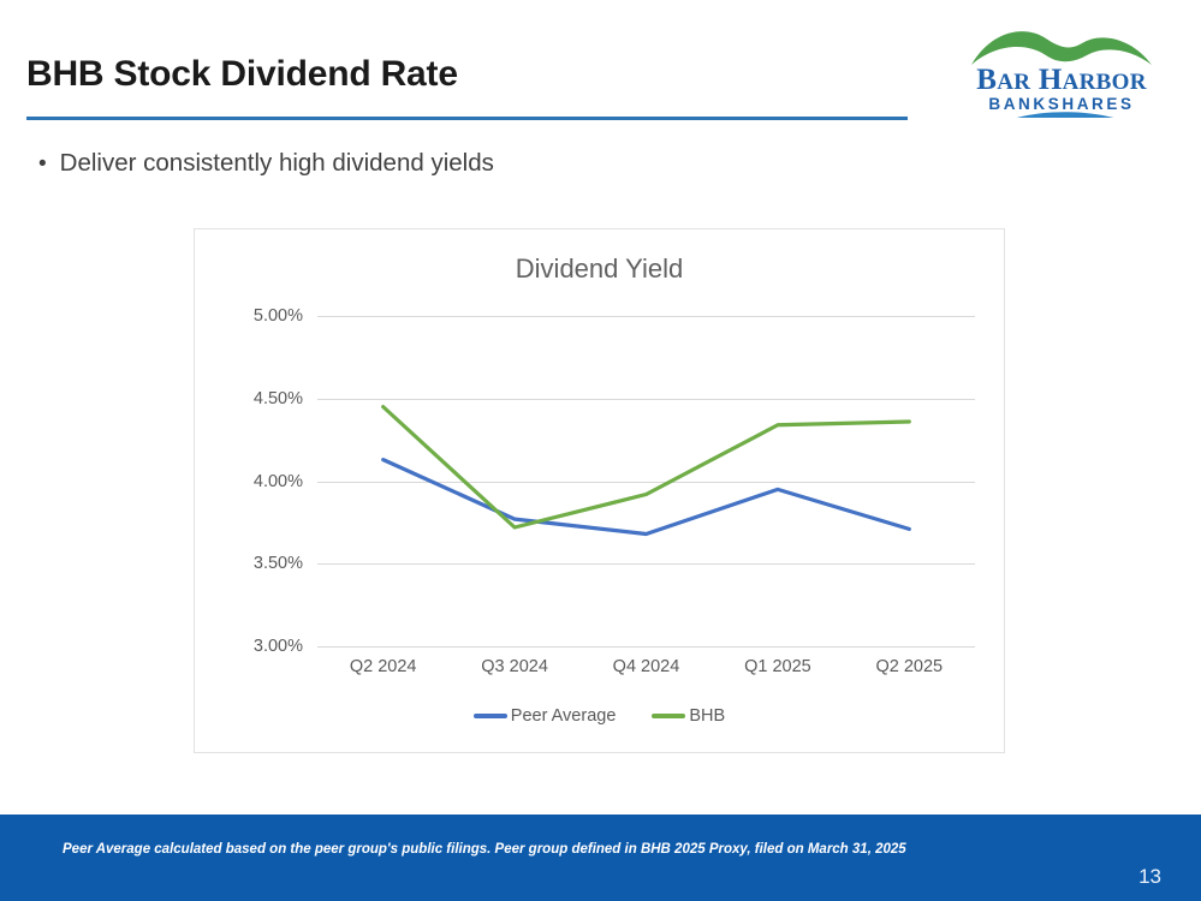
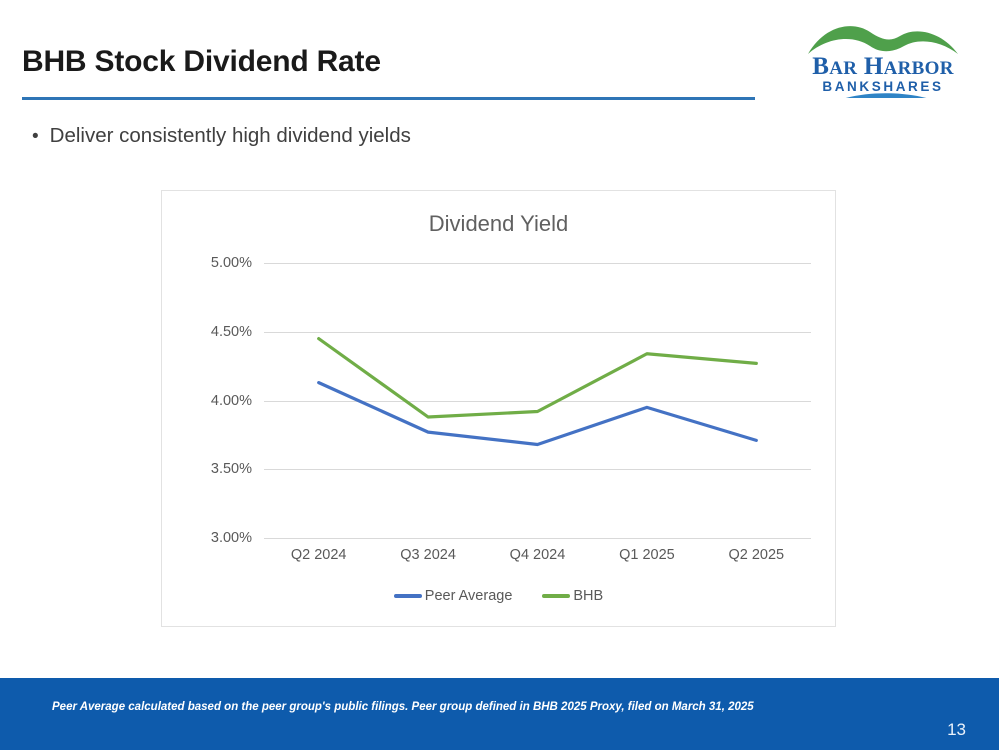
BHB/Q3 2024: 3.72% -> 3.88%
BHB/Q2 2025: 4.36% -> 4.27%
